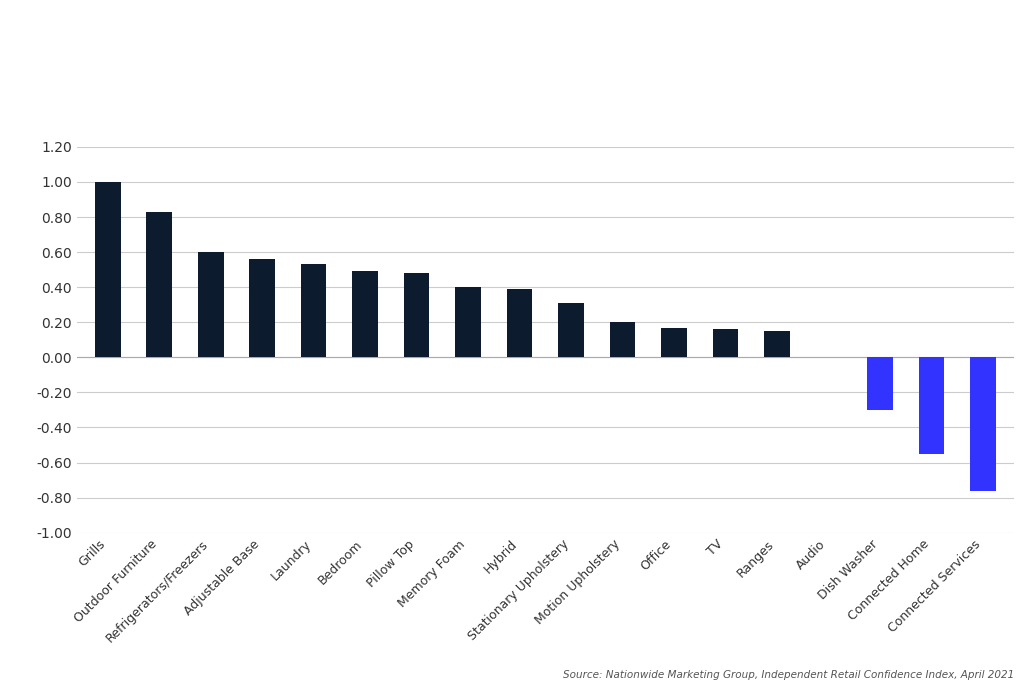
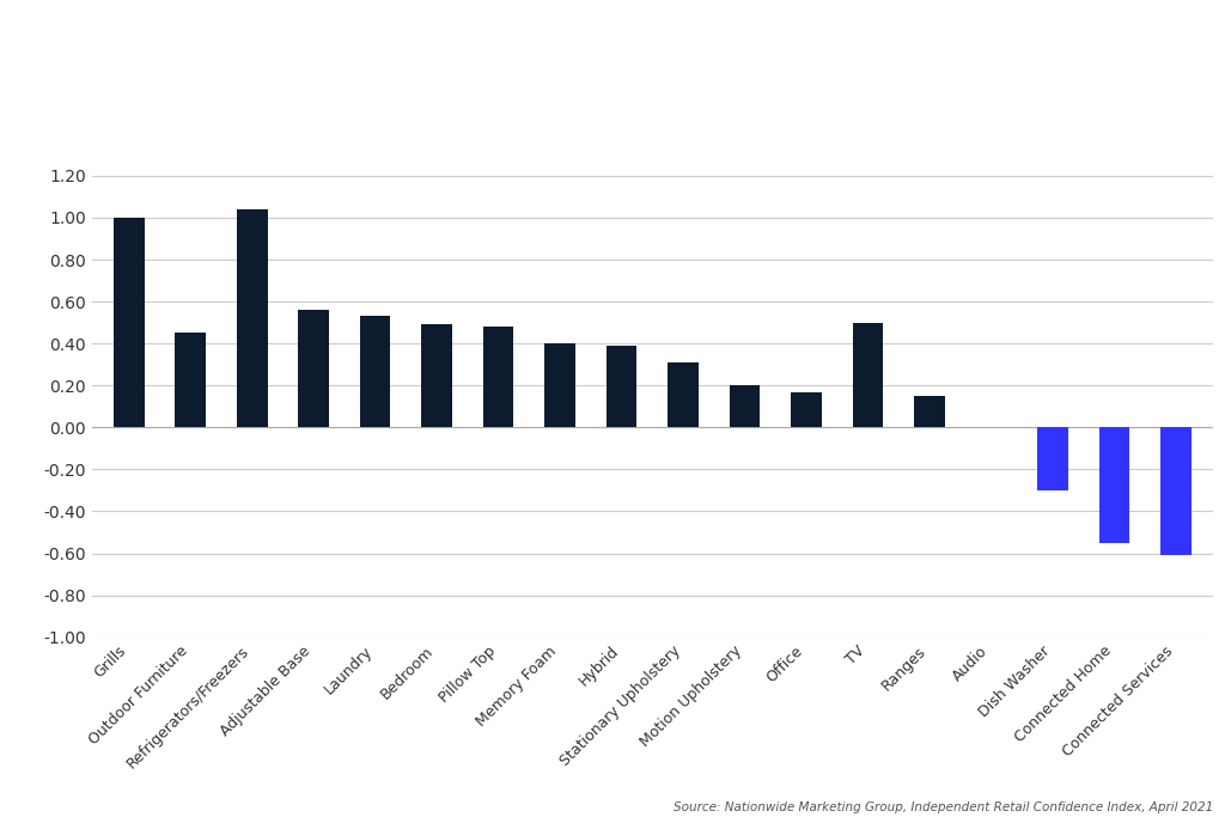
Outdoor Furniture: 0.83 -> 0.45
Refrigerators/Freezers: 0.60 -> 1.04
TV: 0.16 -> 0.50
Connected Services: -0.76 -> -0.61
